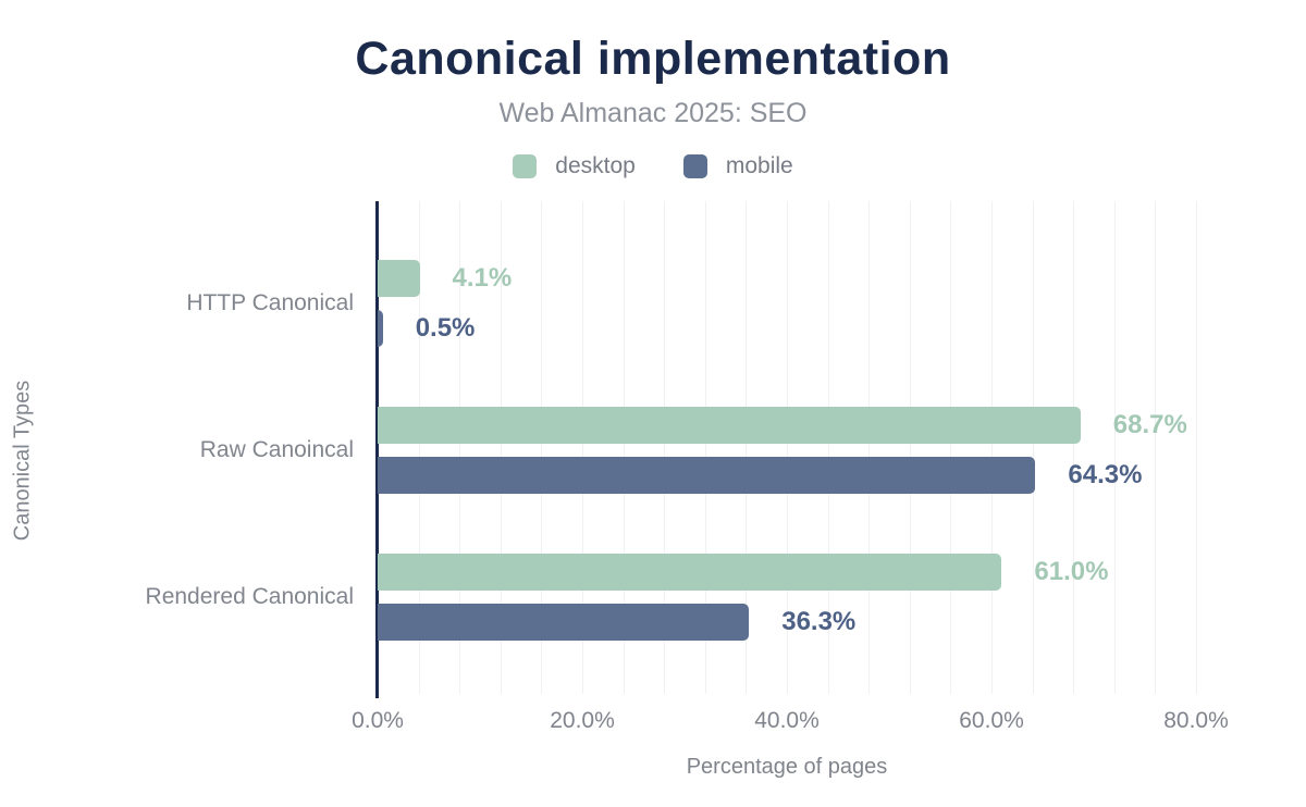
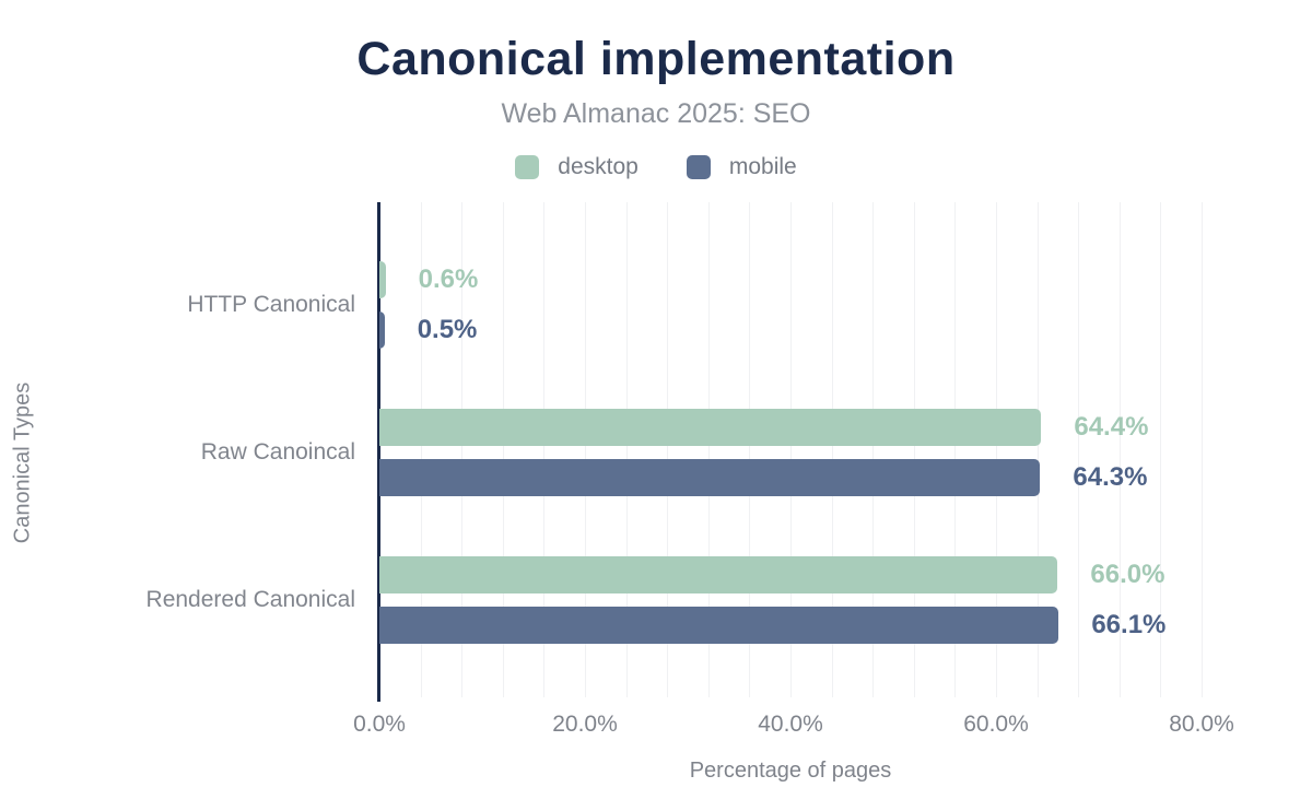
desktop/HTTP Canonical: 4.1% -> 0.6%
desktop/Raw Canoincal: 68.7% -> 64.4%
desktop/Rendered Canonical: 61.0% -> 66.0%
mobile/Rendered Canonical: 36.3% -> 66.1%
